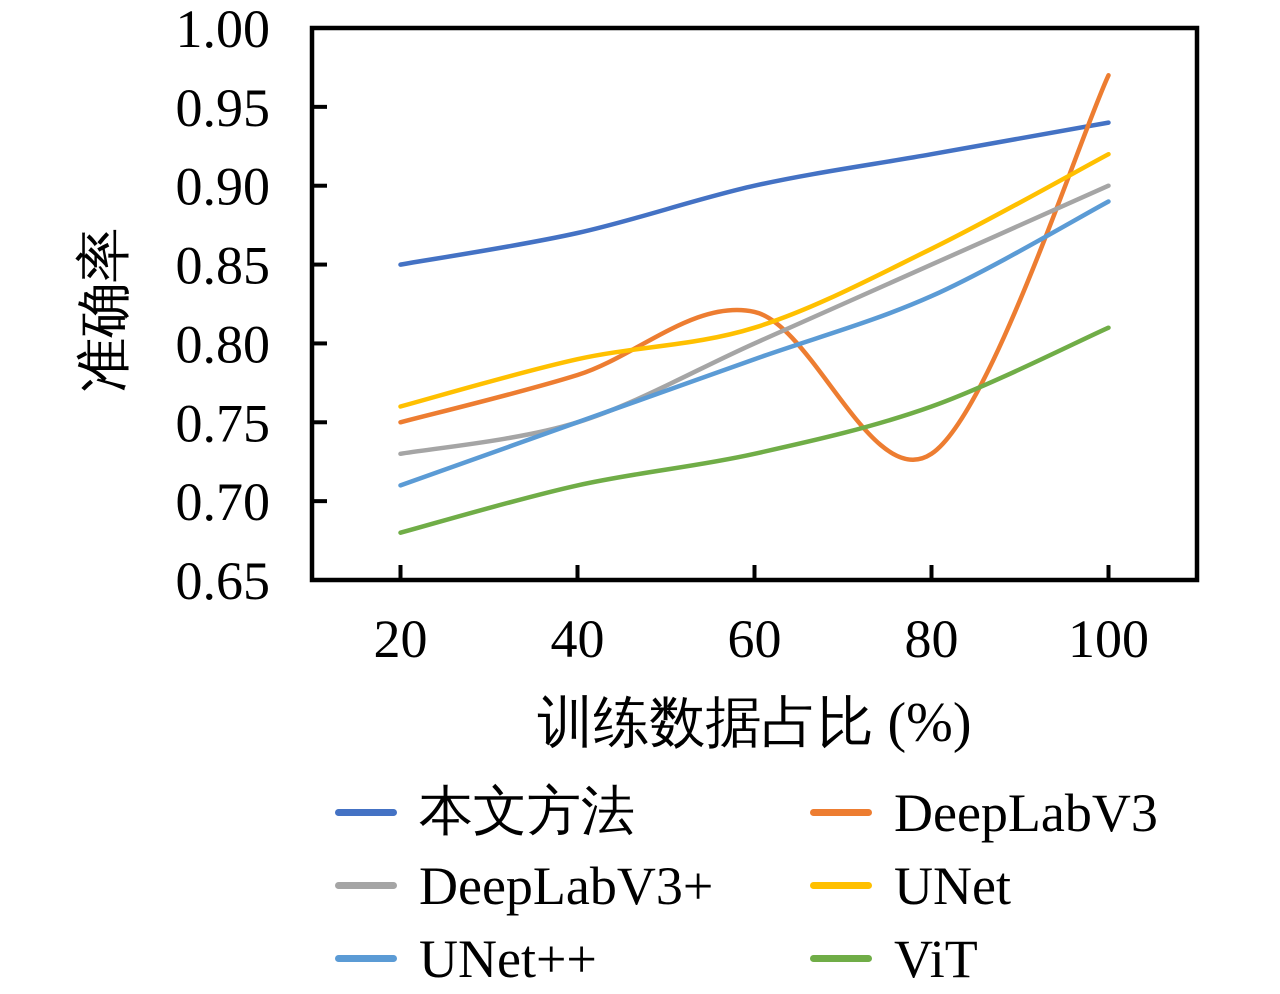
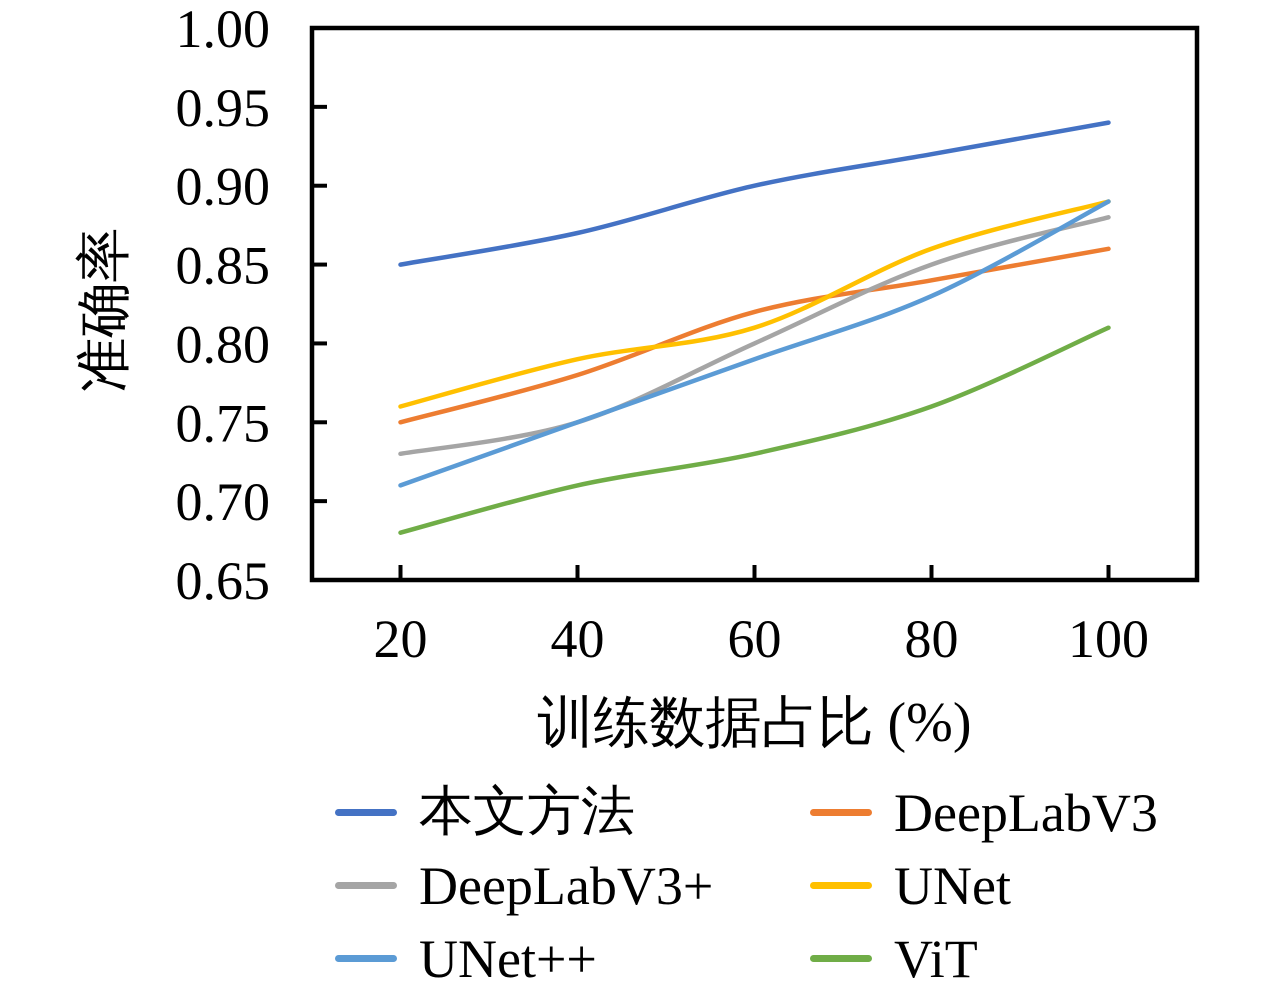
DeepLabV3/80: 0.73 -> 0.84
DeepLabV3/100: 0.97 -> 0.86
DeepLabV3+/100: 0.90 -> 0.88
UNet/100: 0.92 -> 0.89
